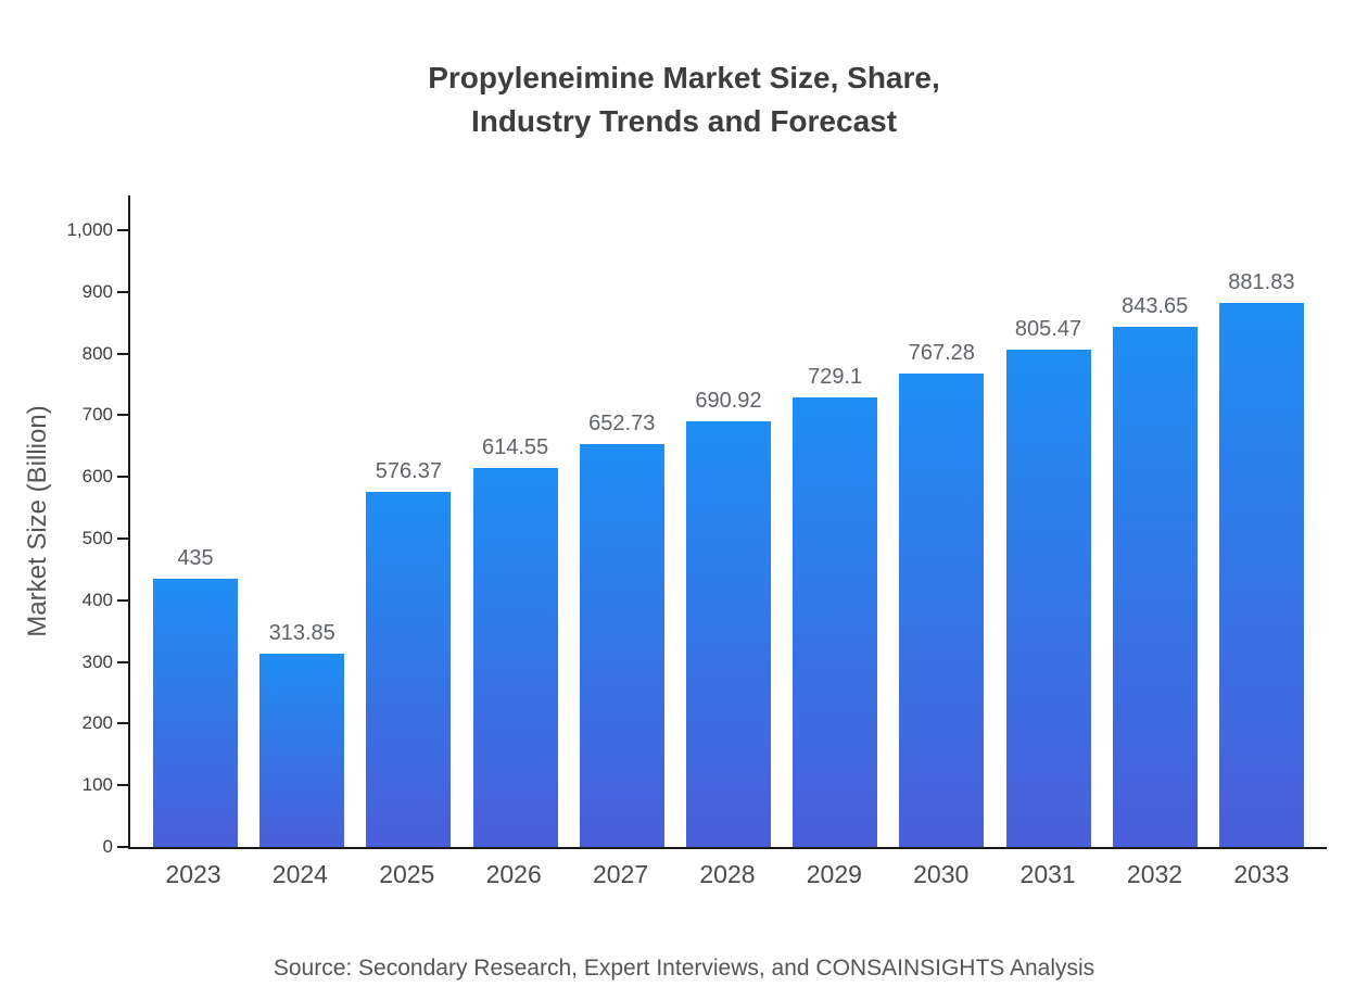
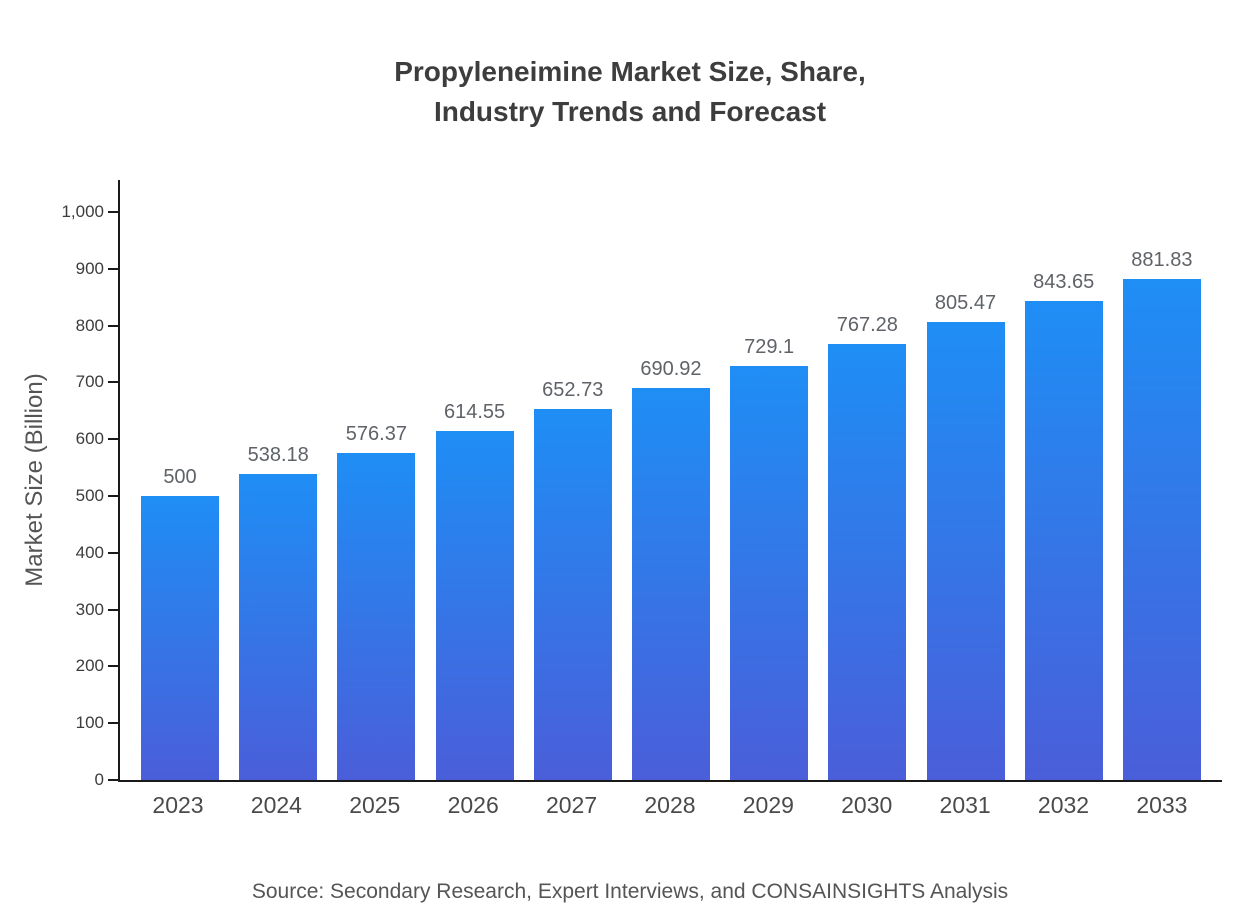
2023: 435 -> 500
2024: 313.85 -> 538.18
